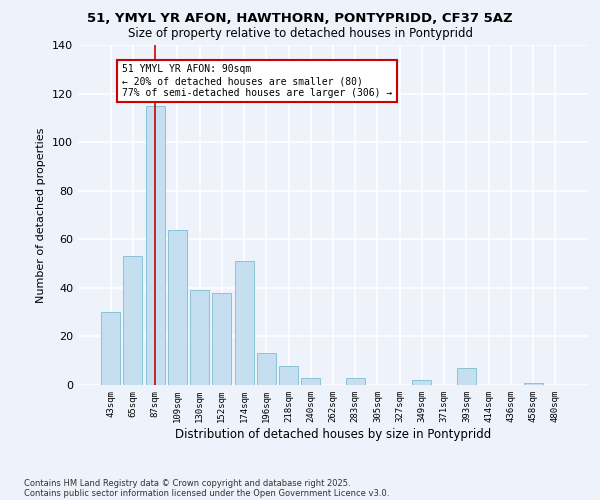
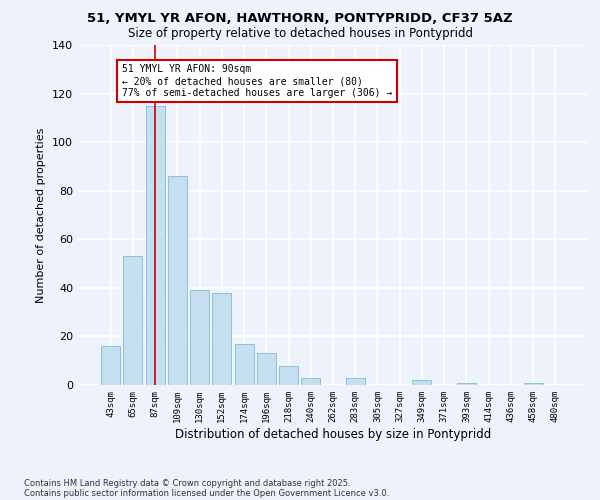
43sqm: 30 -> 16
109sqm: 64 -> 86
174sqm: 51 -> 17
393sqm: 7 -> 1
